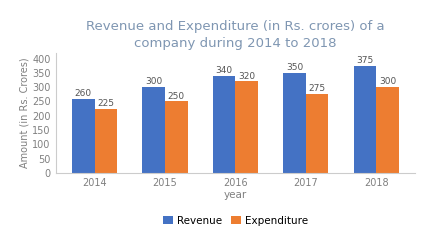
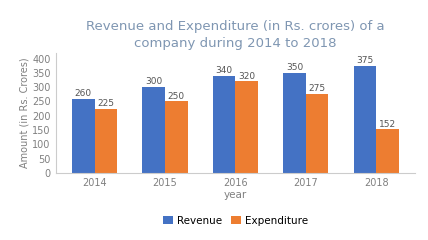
Expenditure/2018: 300 -> 152
